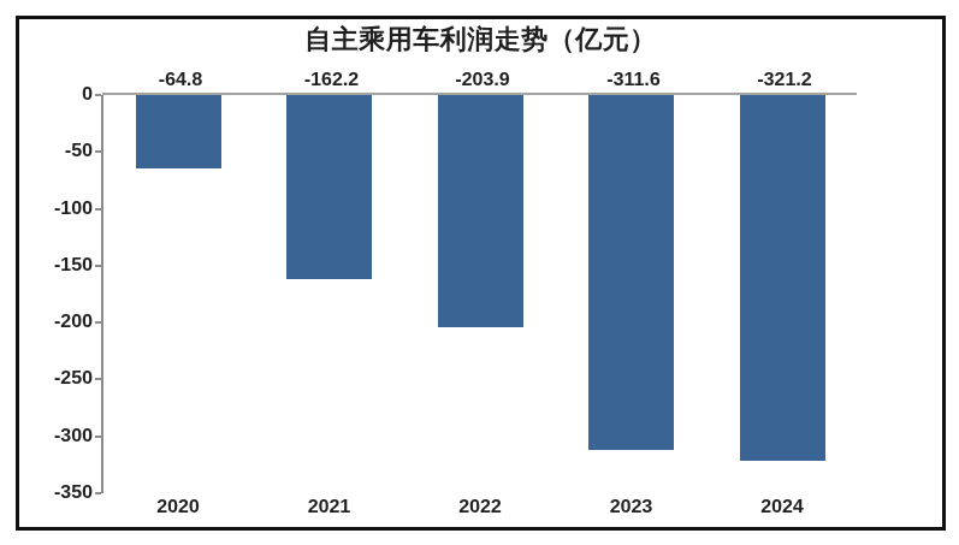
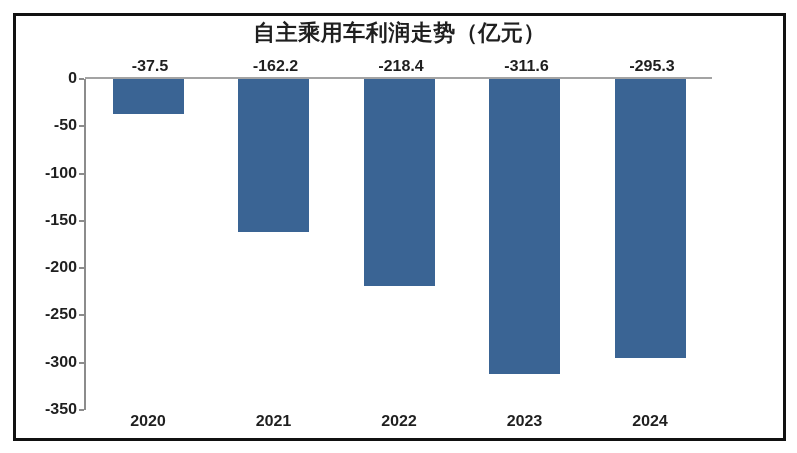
2020: -64.8 -> -37.5
2022: -203.9 -> -218.4
2024: -321.2 -> -295.3
